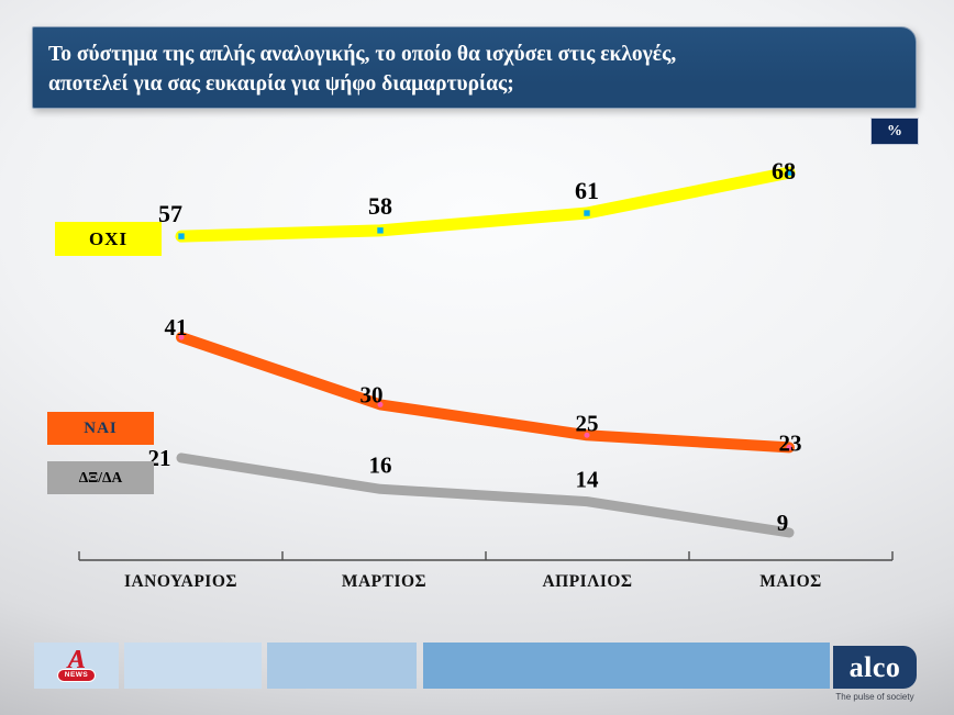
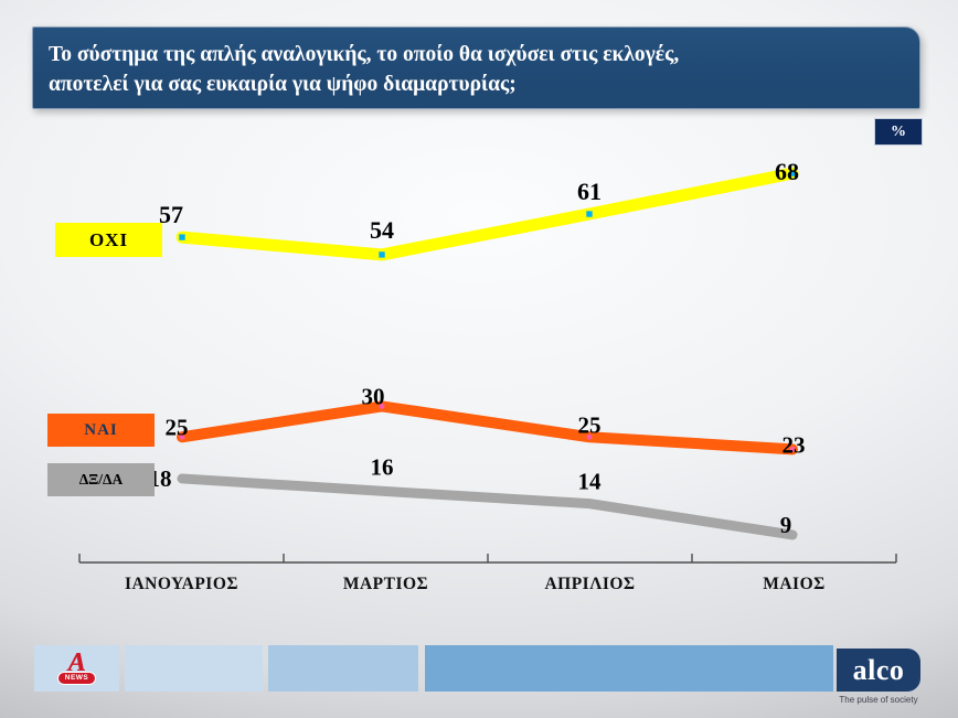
ΝΑΙ/ΙΑΝΟΥΑΡΙΟΣ: 41 -> 25
ΔΞ/ΔΑ/ΙΑΝΟΥΑΡΙΟΣ: 21 -> 18
ΟΧΙ/ΜΑΡΤΙΟΣ: 58 -> 54
